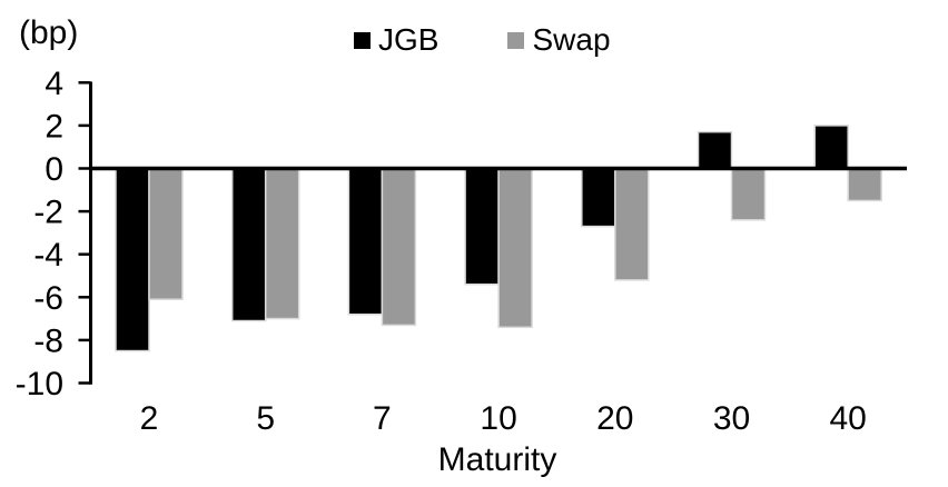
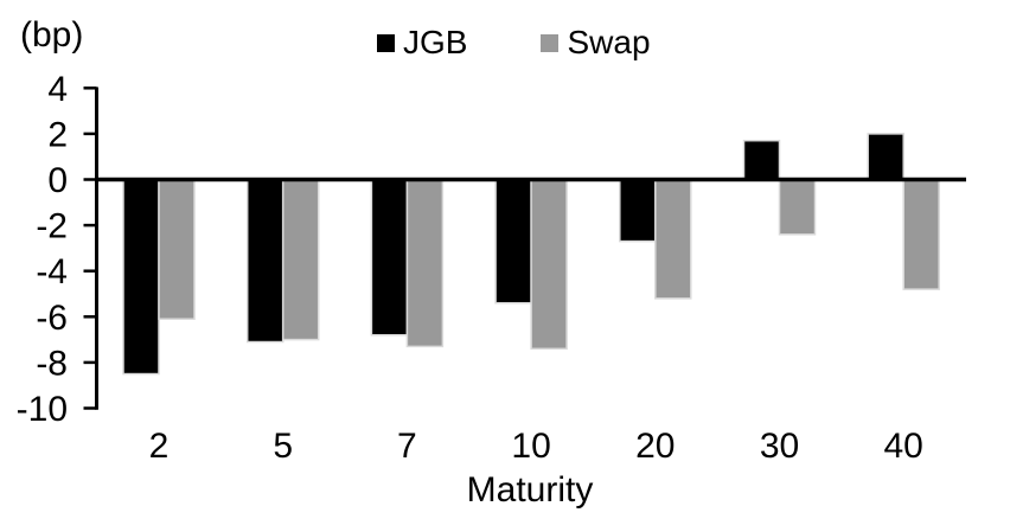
Swap/40: -1.5 -> -4.8
